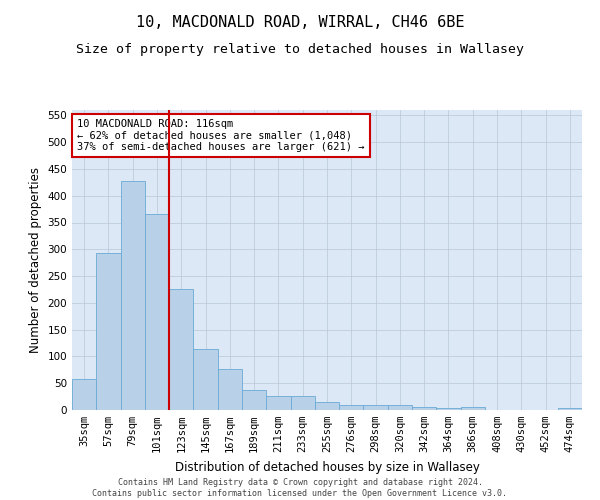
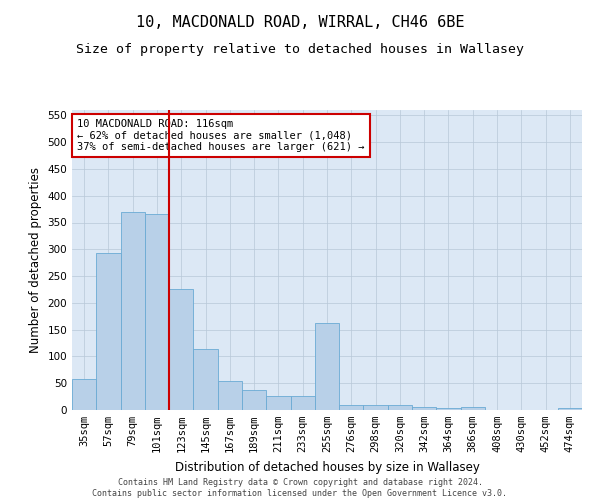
79sqm: 428 -> 370
167sqm: 76 -> 54
255sqm: 15 -> 162
